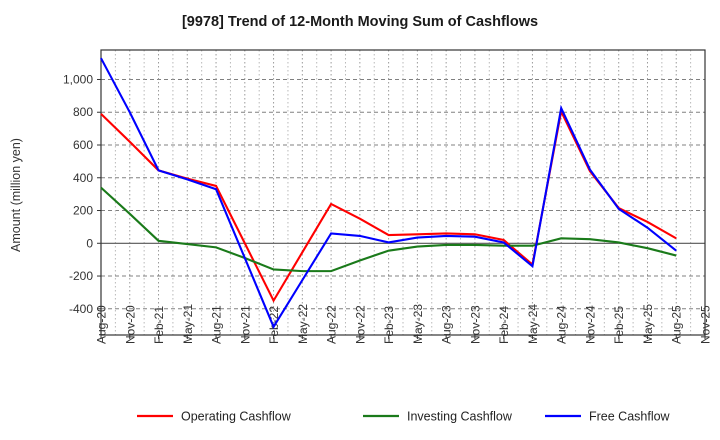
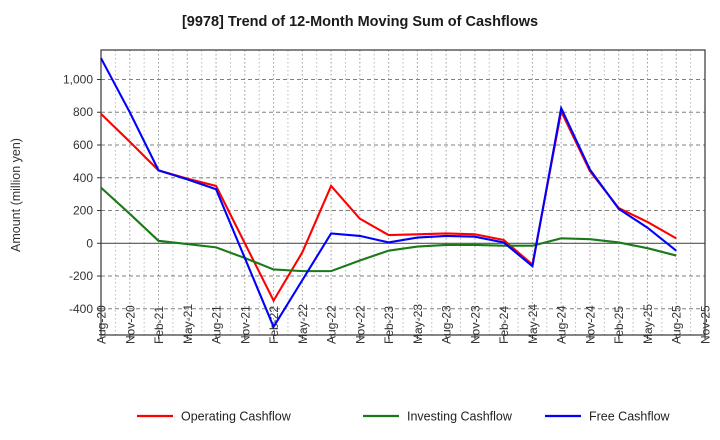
Operating Cashflow/Aug-22: 240 -> 350
